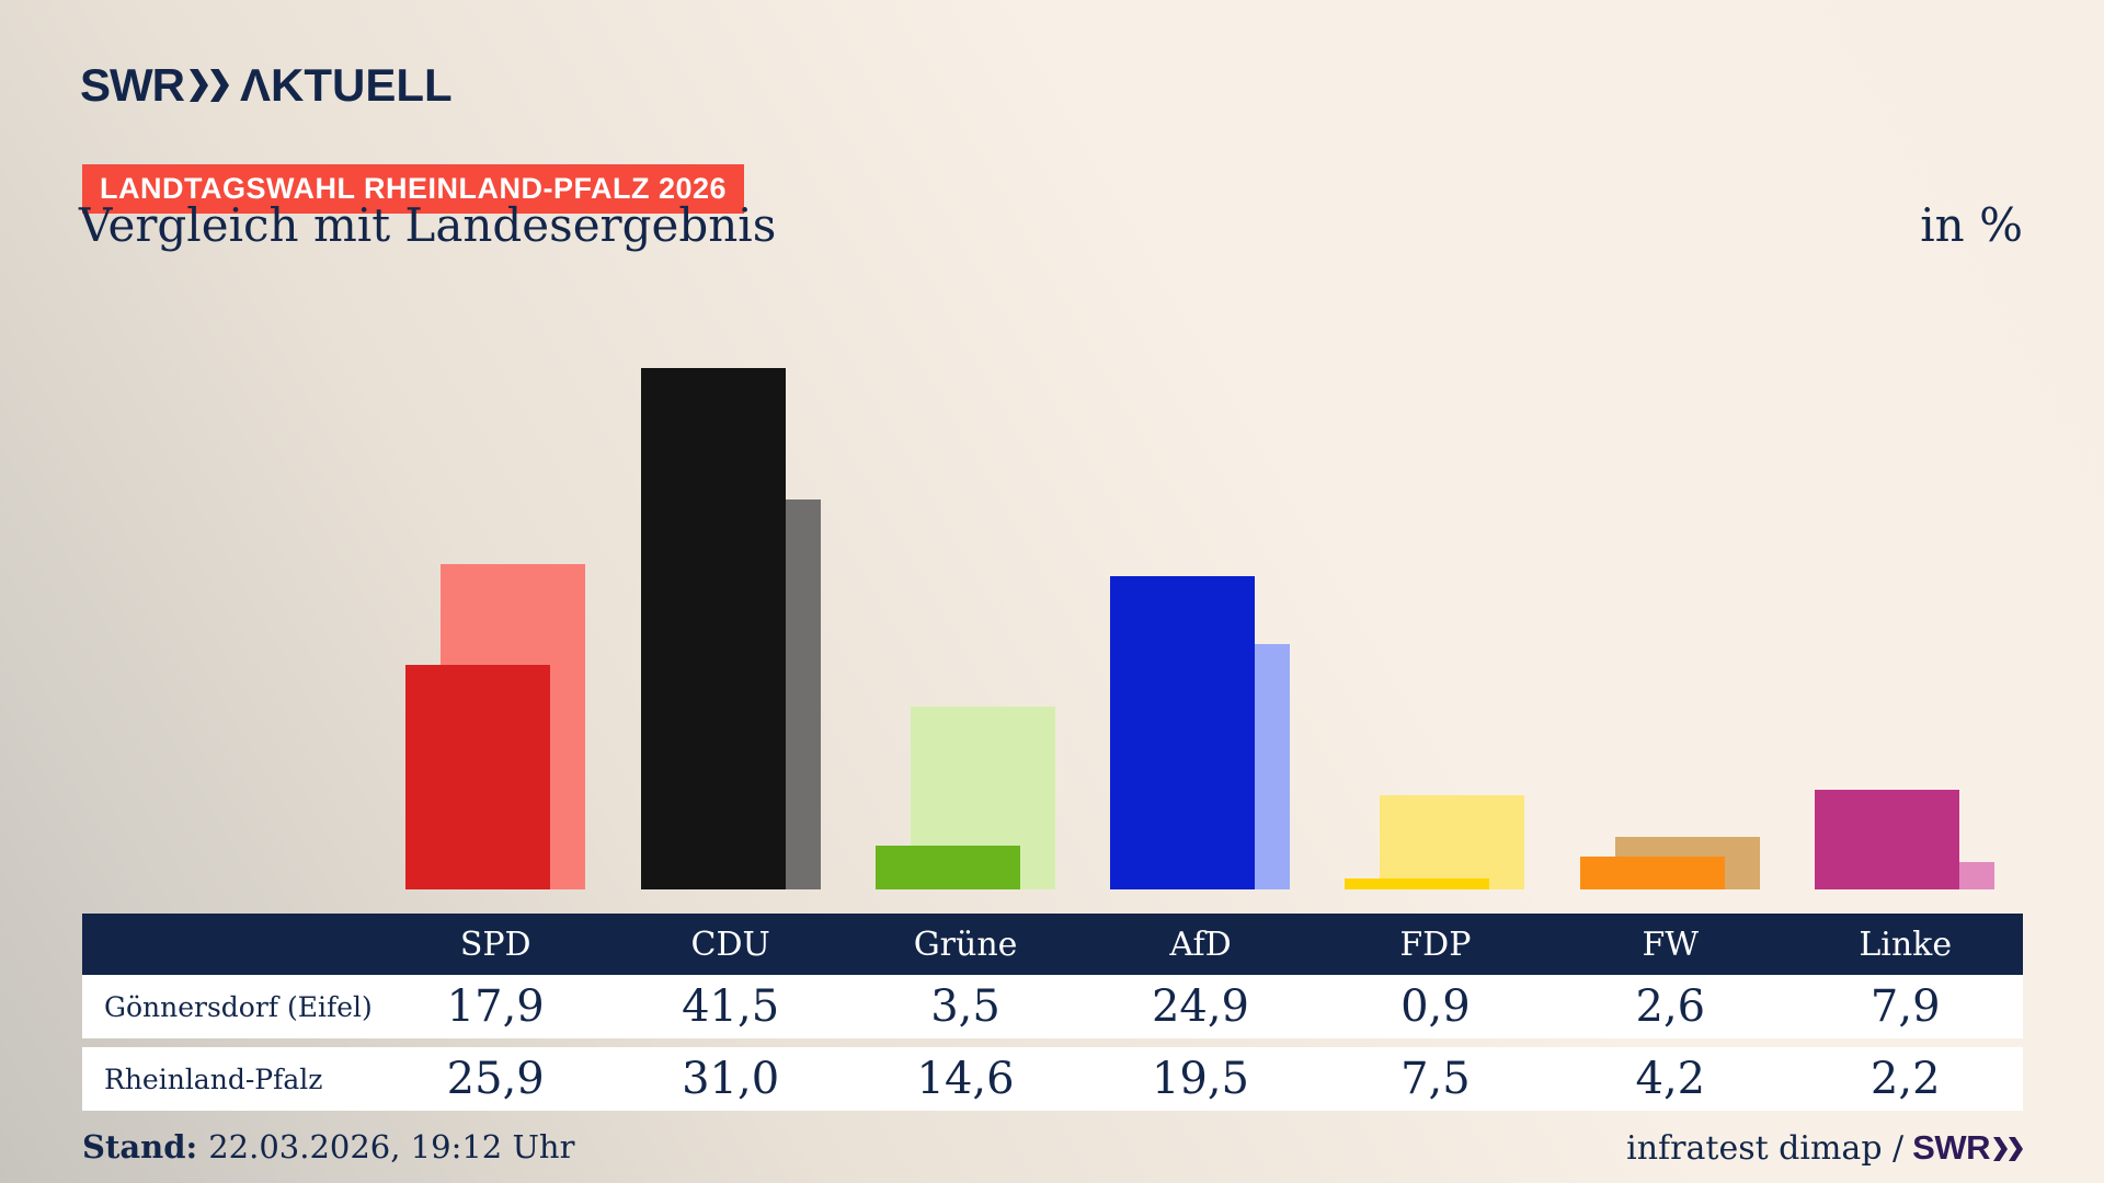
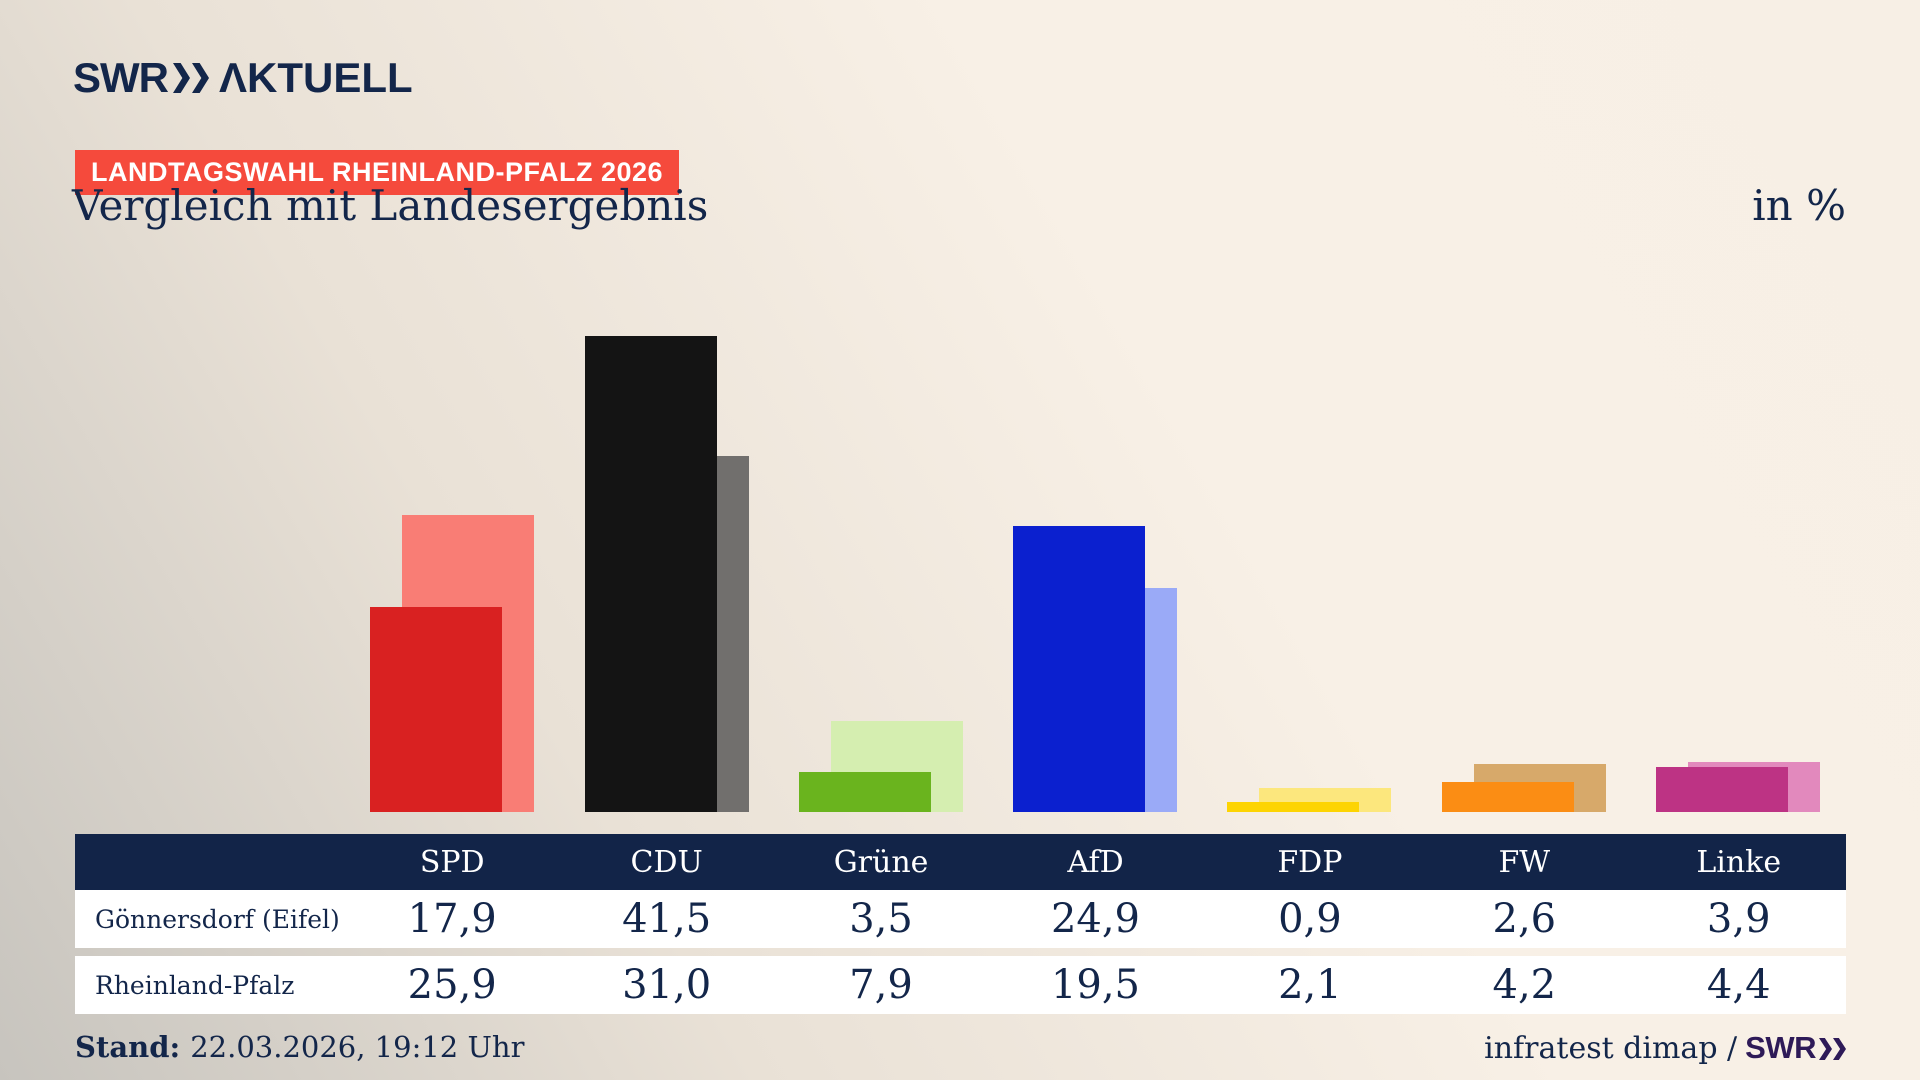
Rheinland-Pfalz/Grüne: 14,6 -> 7,9
Rheinland-Pfalz/FDP: 7,5 -> 2,1
Gönnersdorf (Eifel)/Linke: 7,9 -> 3,9
Rheinland-Pfalz/Linke: 2,2 -> 4,4
